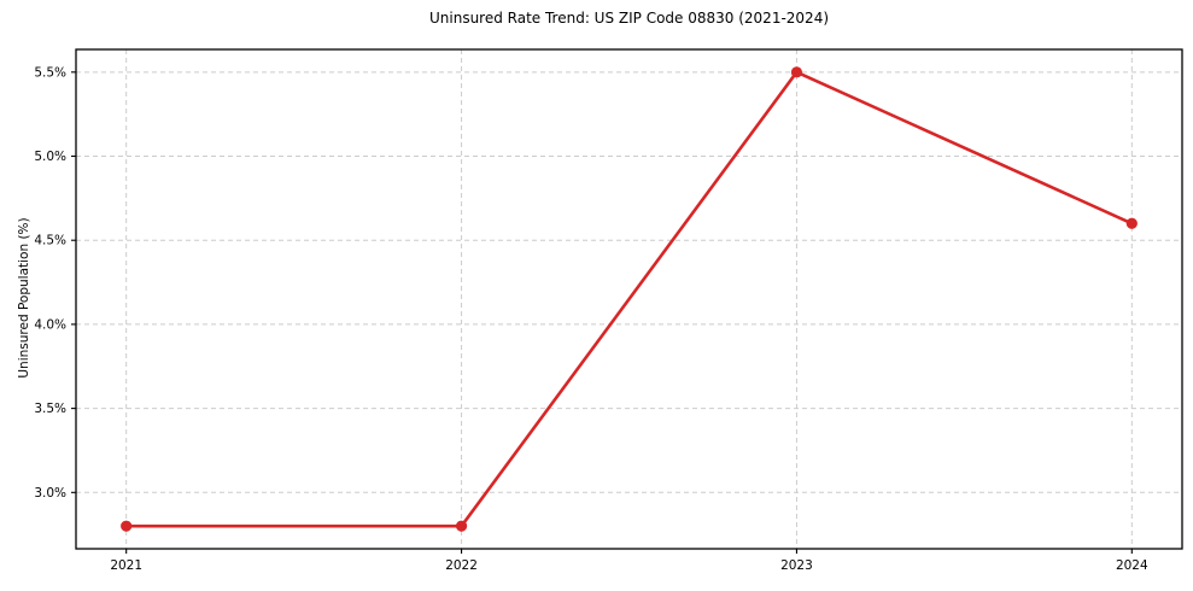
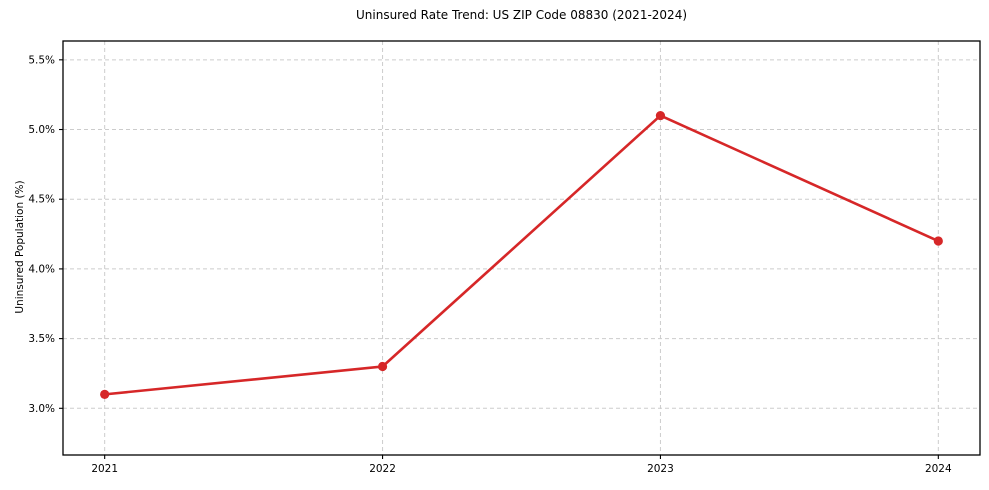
2021: 2.8% -> 3.1%
2022: 2.8% -> 3.3%
2023: 5.5% -> 5.1%
2024: 4.6% -> 4.2%
